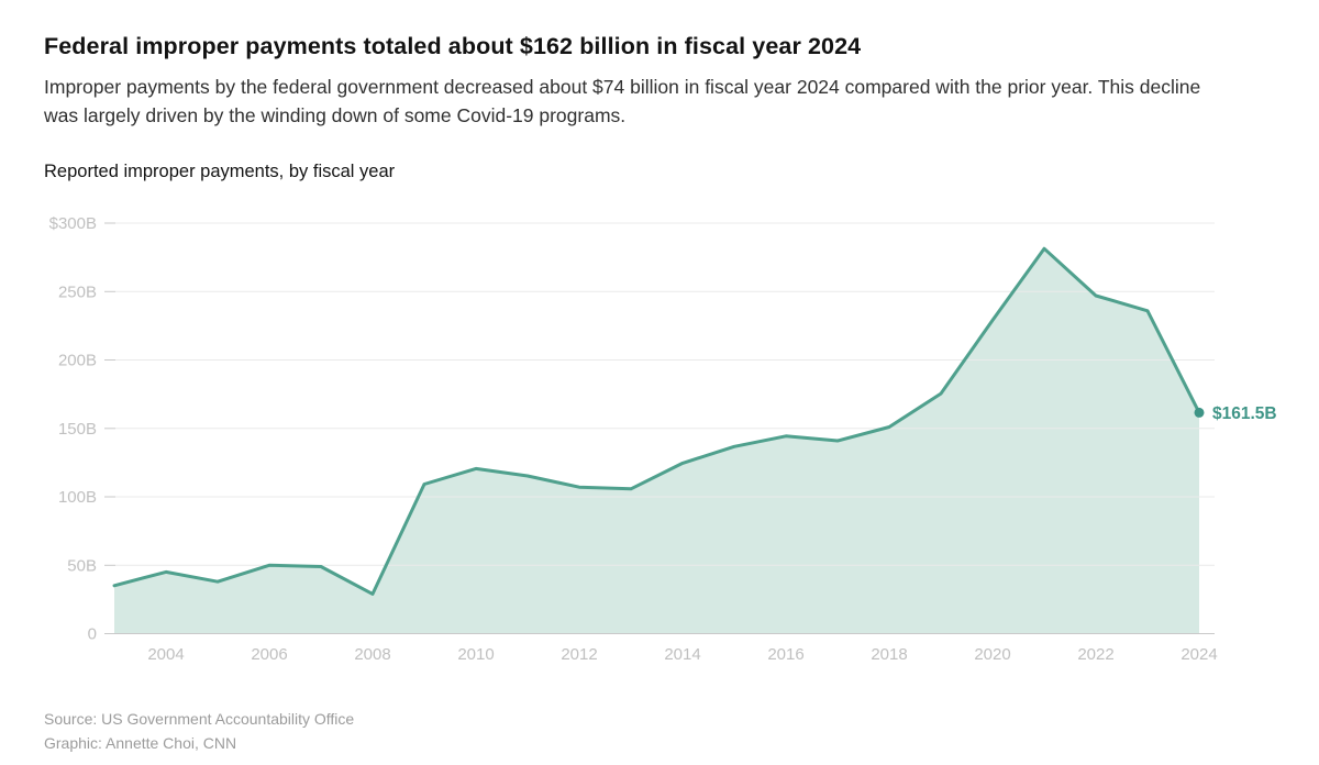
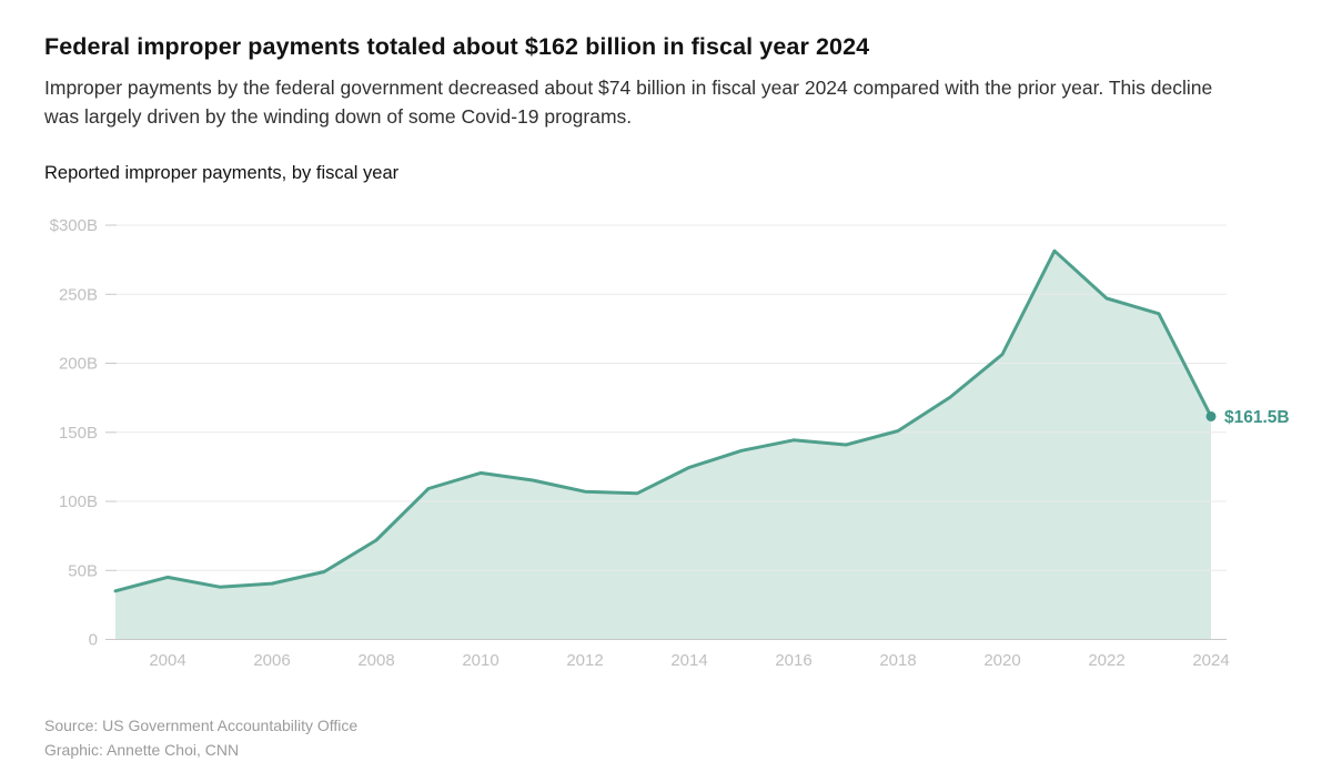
2006: $50B -> $40B
2008: $29B -> $72B
2020: $229B -> $206B
